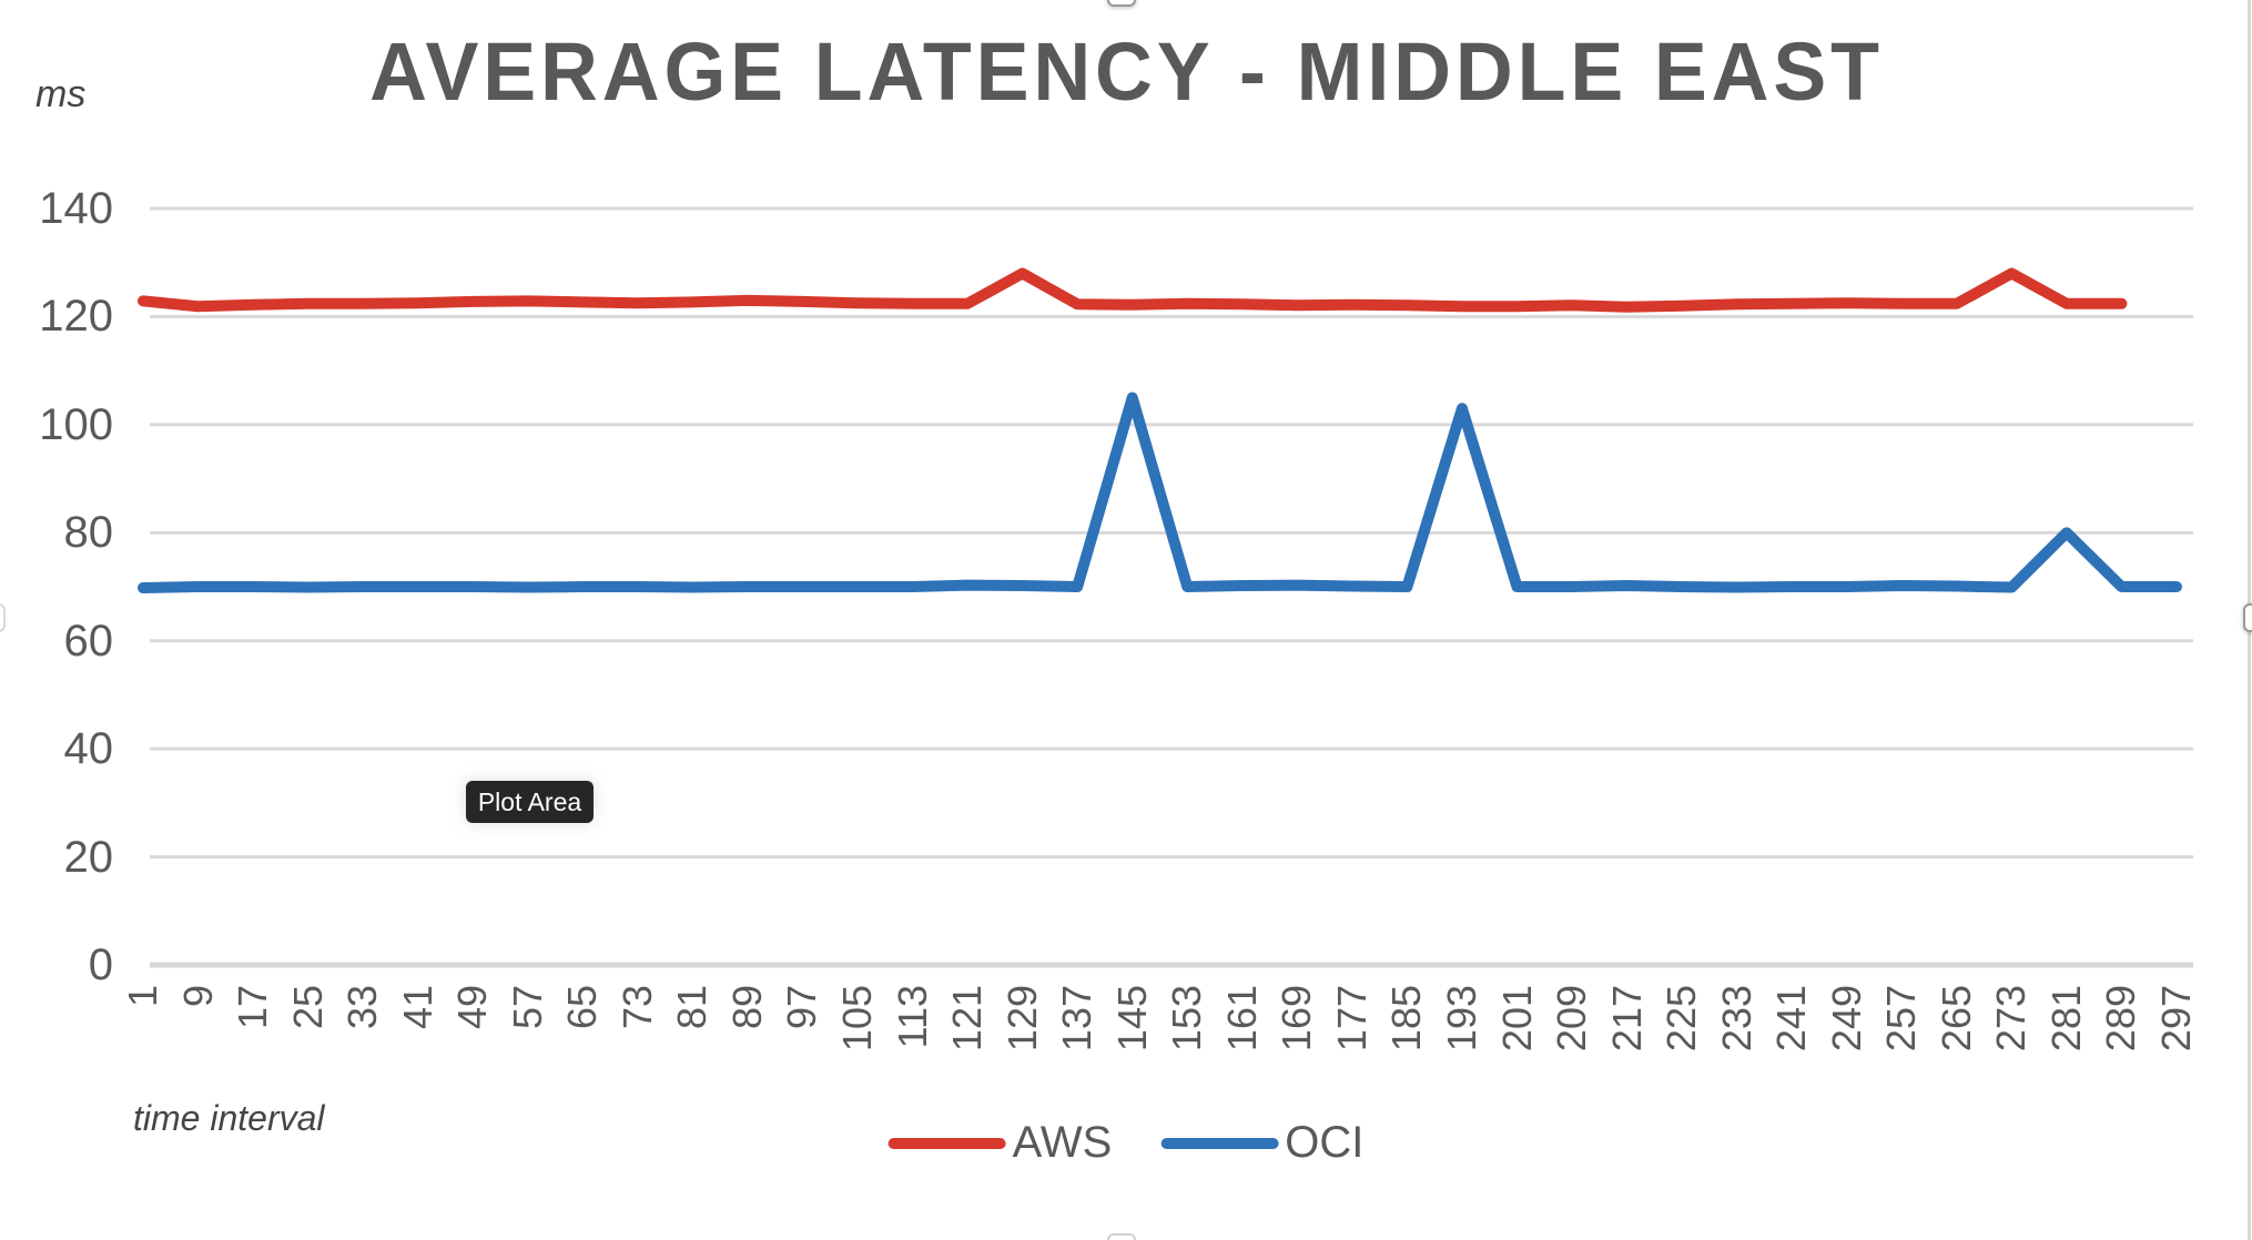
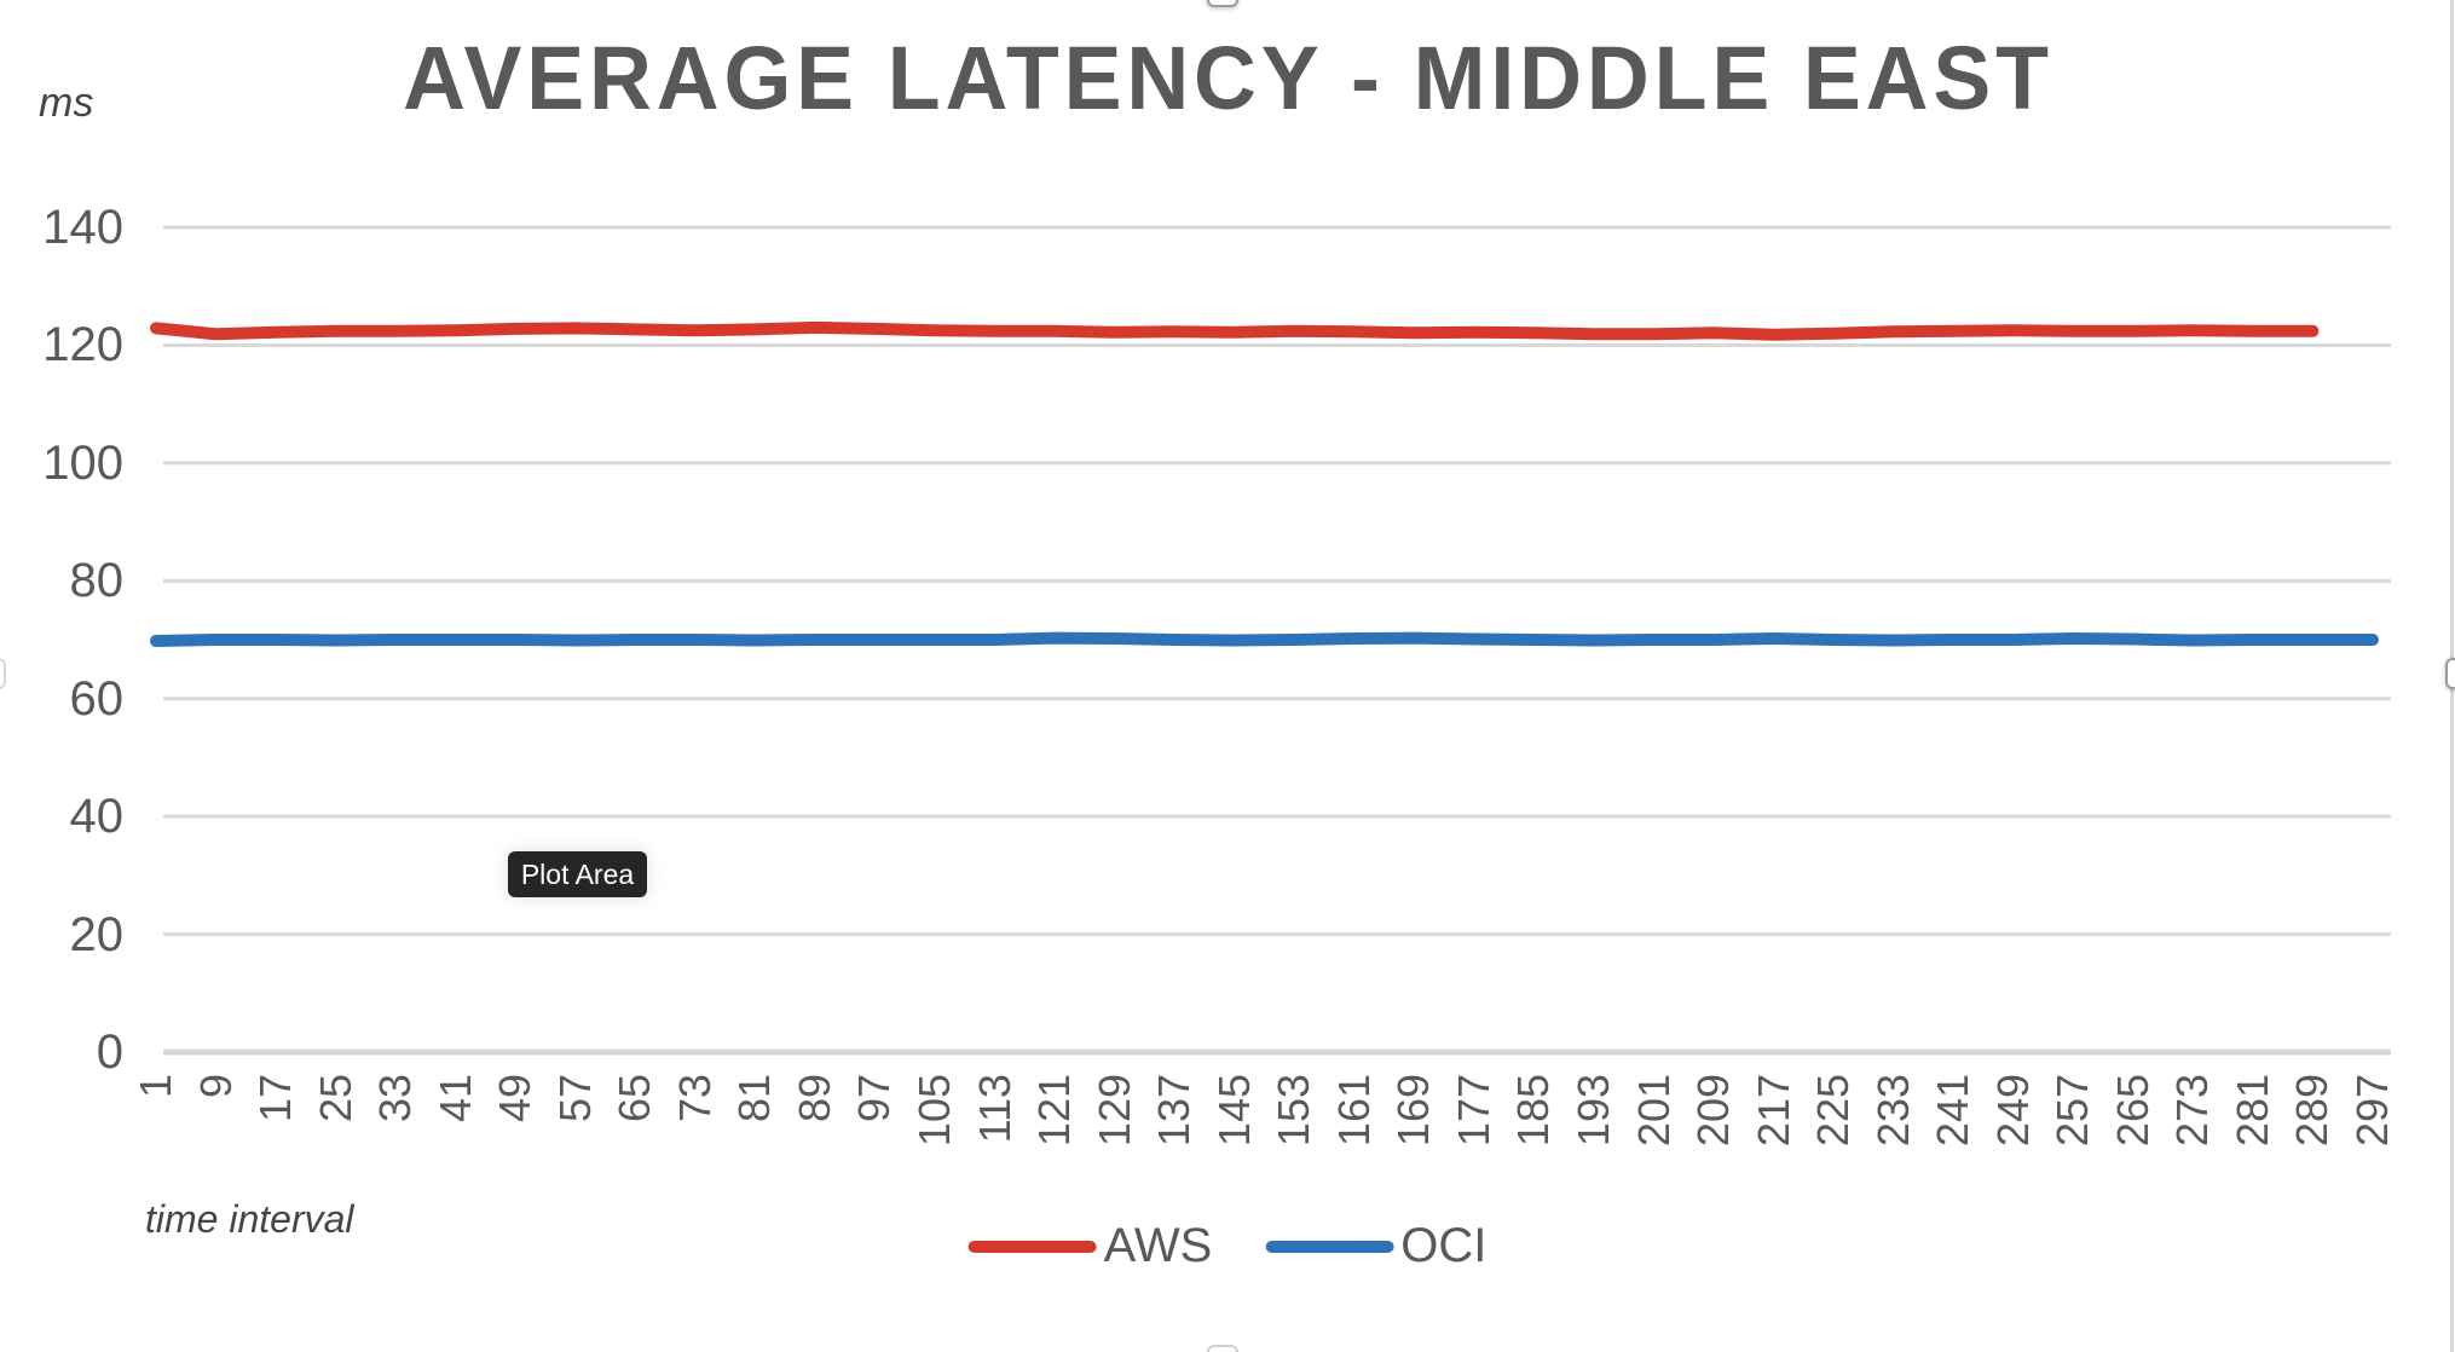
AWS/129: 128 -> 122
OCI/145: 105 -> 70
OCI/193: 103 -> 70
AWS/273: 128 -> 122
OCI/281: 80 -> 70
